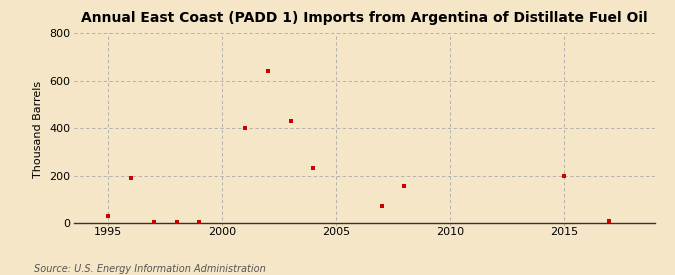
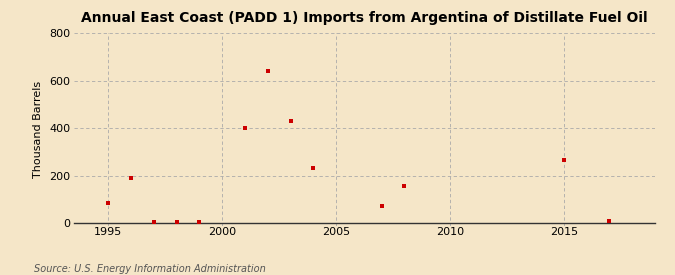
1995: 30 -> 85
2015: 200 -> 265
